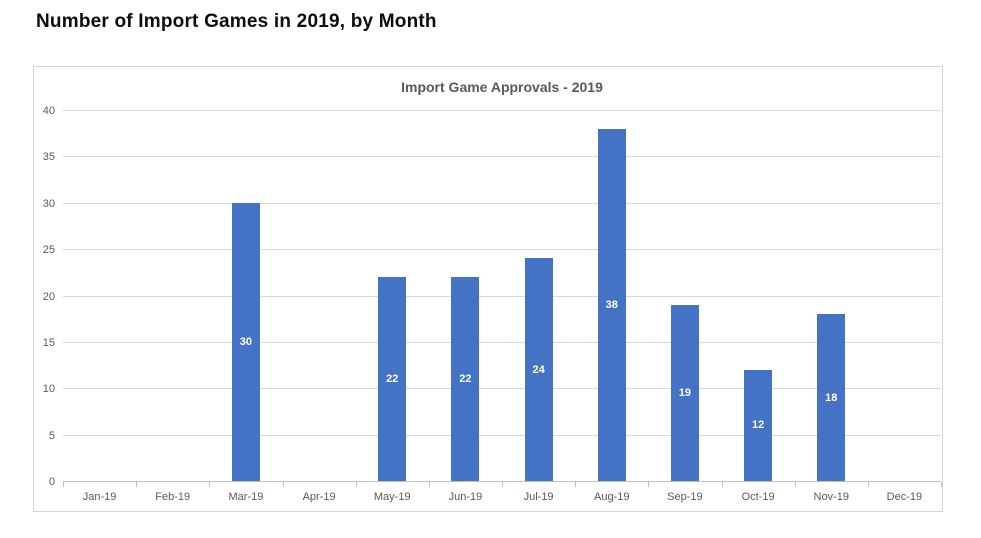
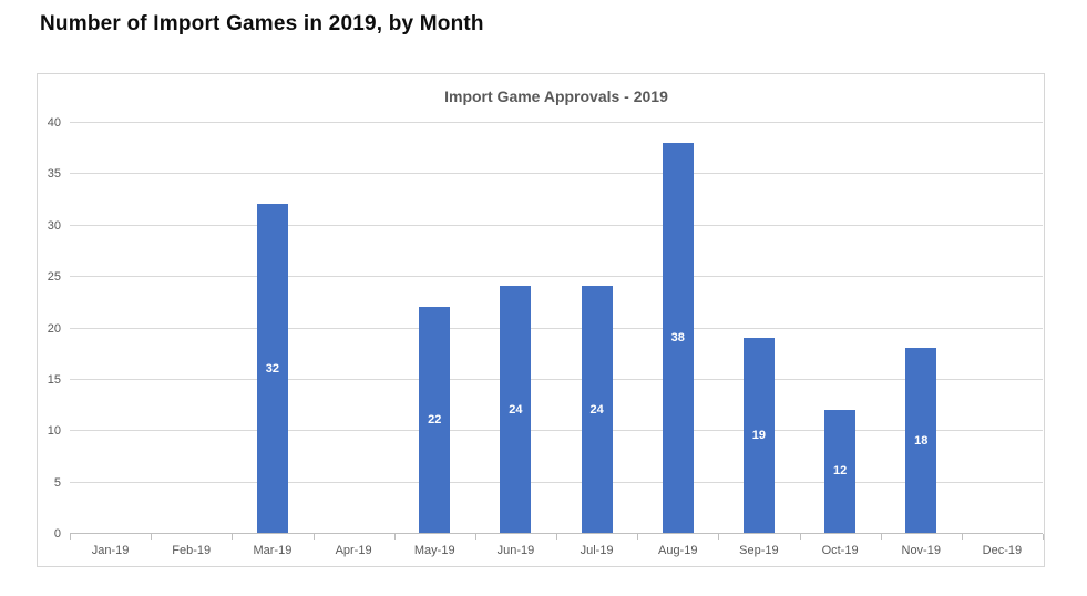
Mar-19: 30 -> 32
Jun-19: 22 -> 24
